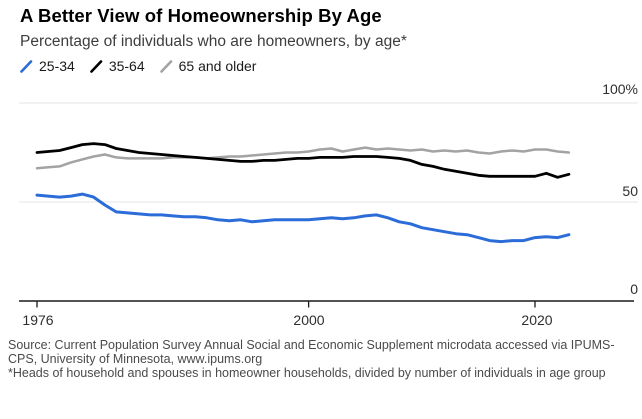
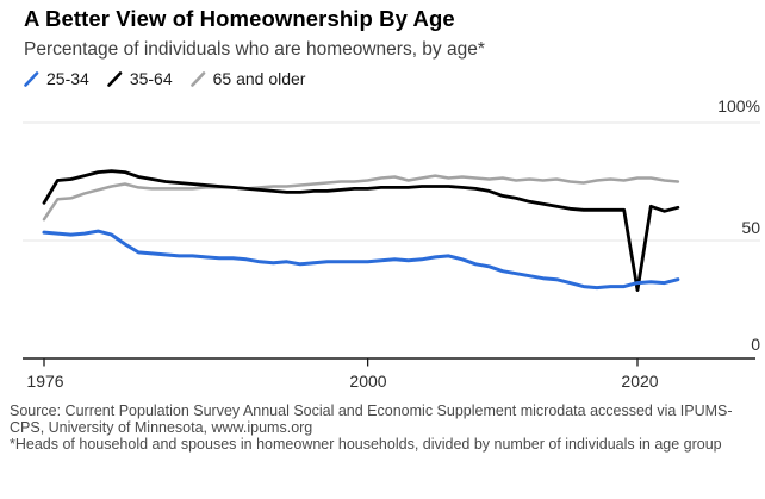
35-64/1976: 75% -> 66%
65 and older/1976: 67% -> 59%
35-64/2020: 63% -> 29%
